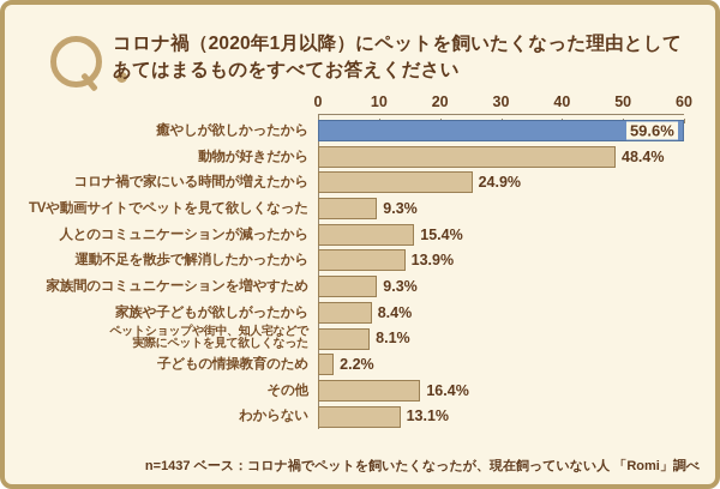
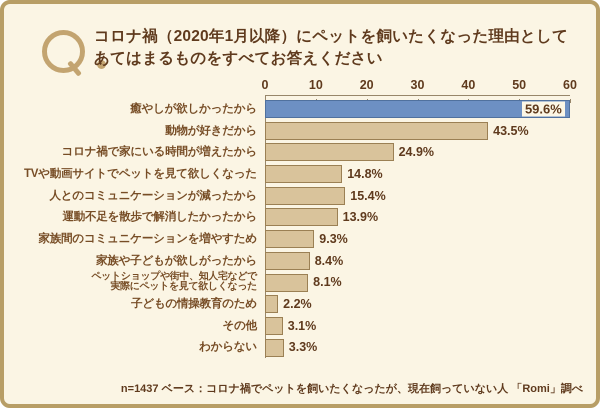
動物が好きだから: 48.4% -> 43.5%
TVや動画サイトでペットを見て欲しくなった: 9.3% -> 14.8%
その他: 16.4% -> 3.1%
わからない: 13.1% -> 3.3%
